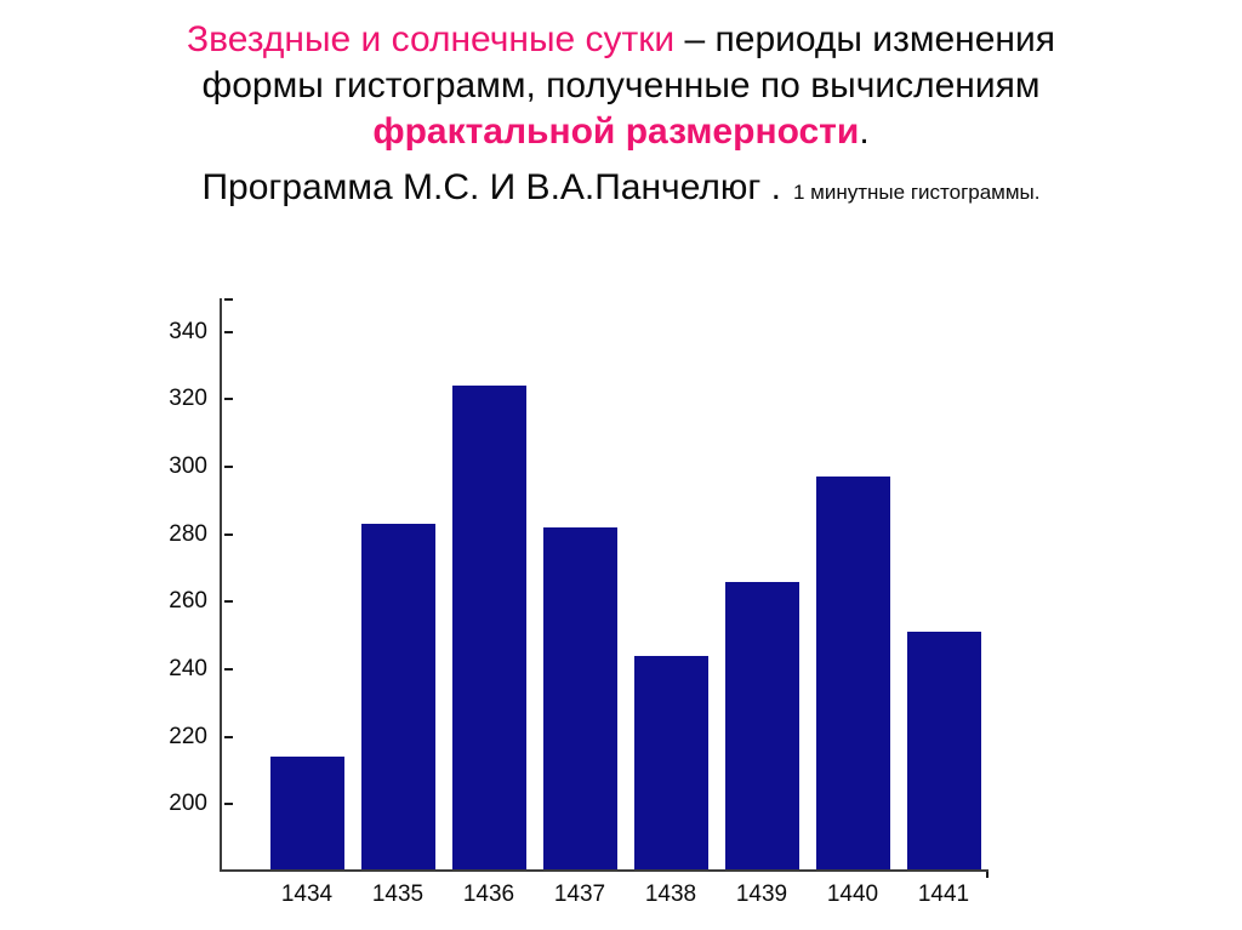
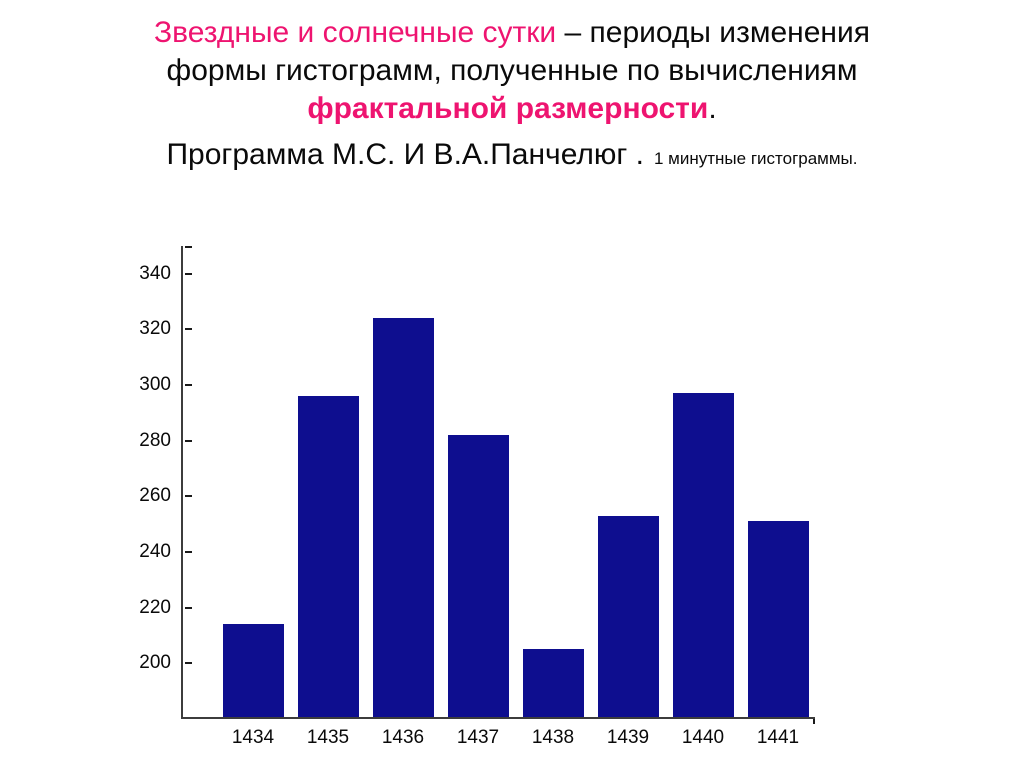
1435: 283 -> 296
1438: 244 -> 205
1439: 266 -> 253
